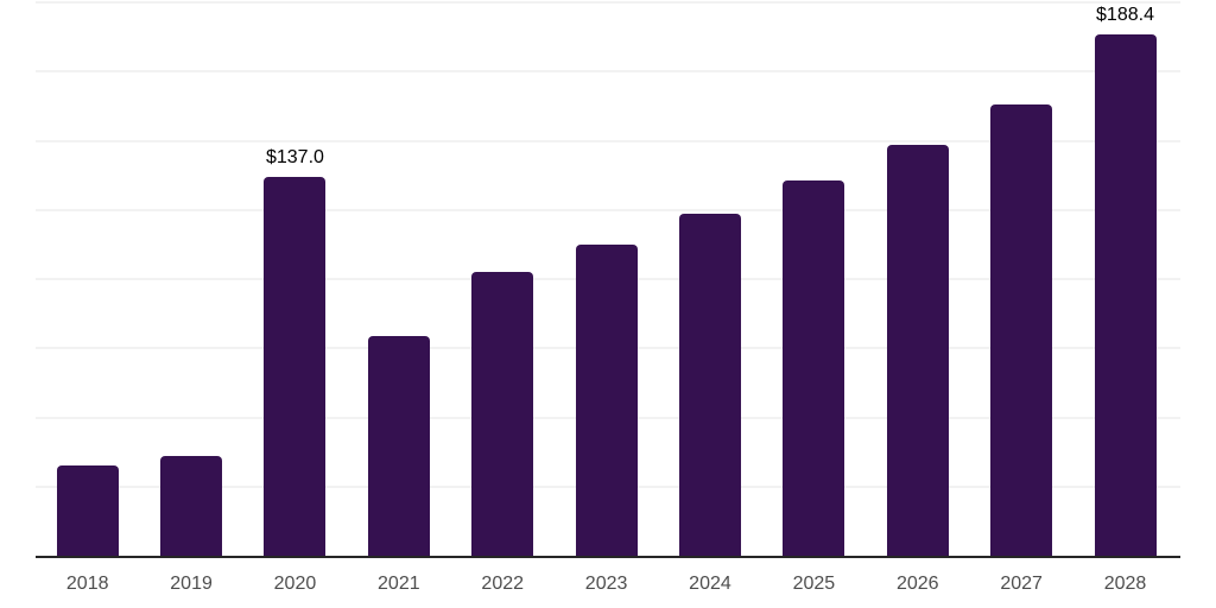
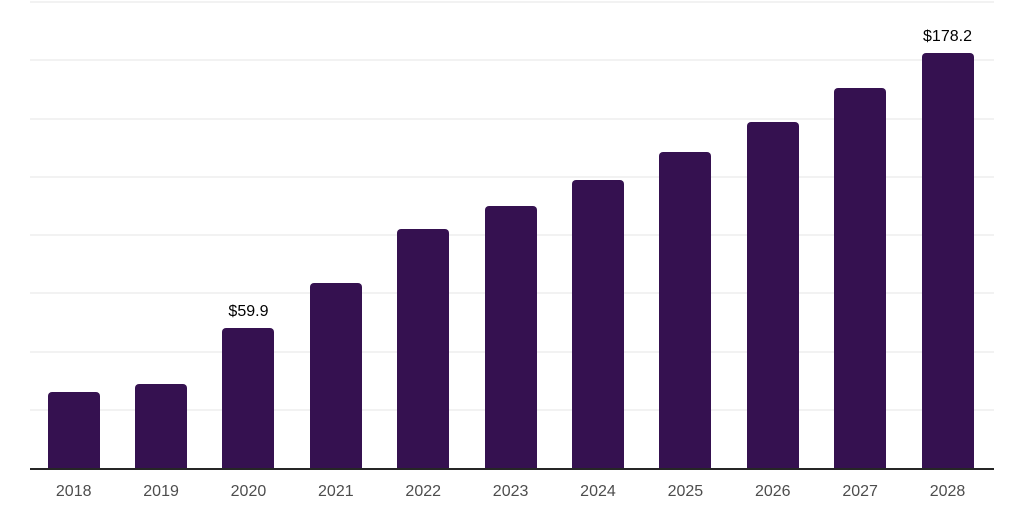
2020: $137.0 -> $59.9
2028: $188.4 -> $178.2
